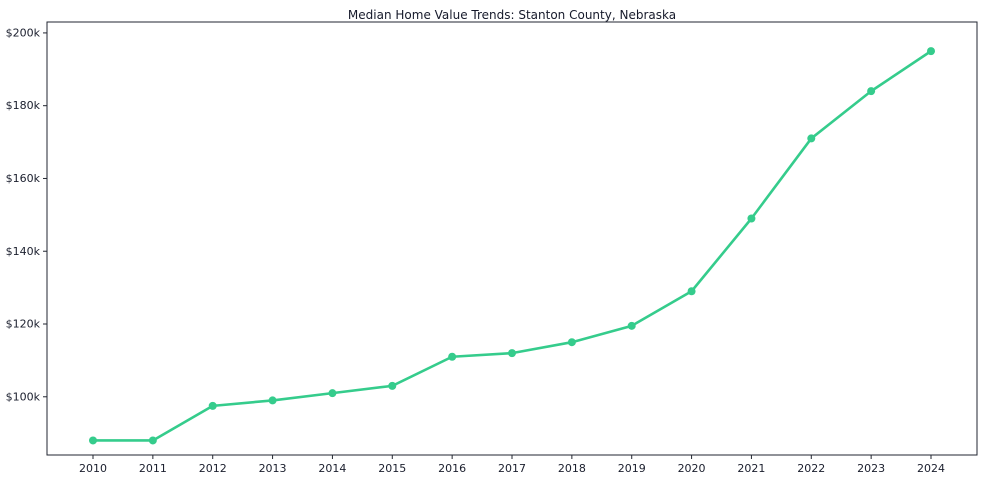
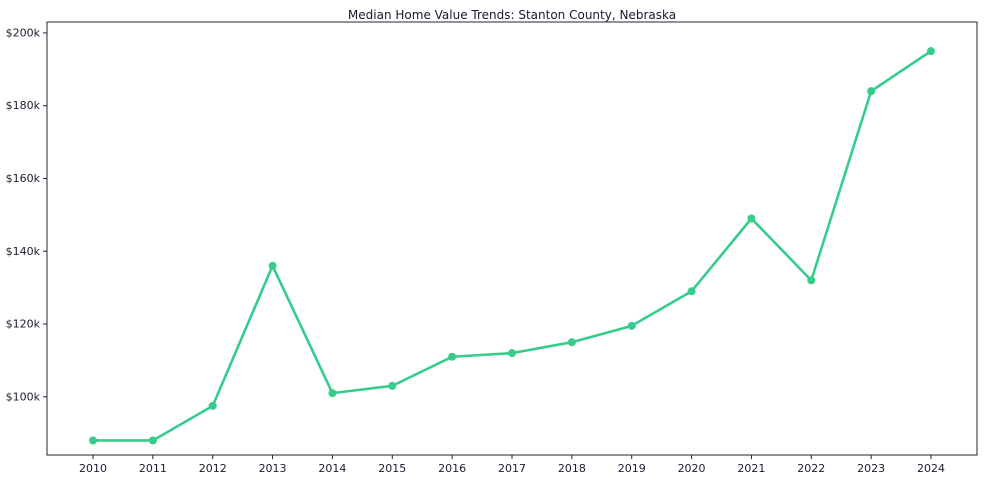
2013: $99k -> $136k
2022: $171k -> $132k
